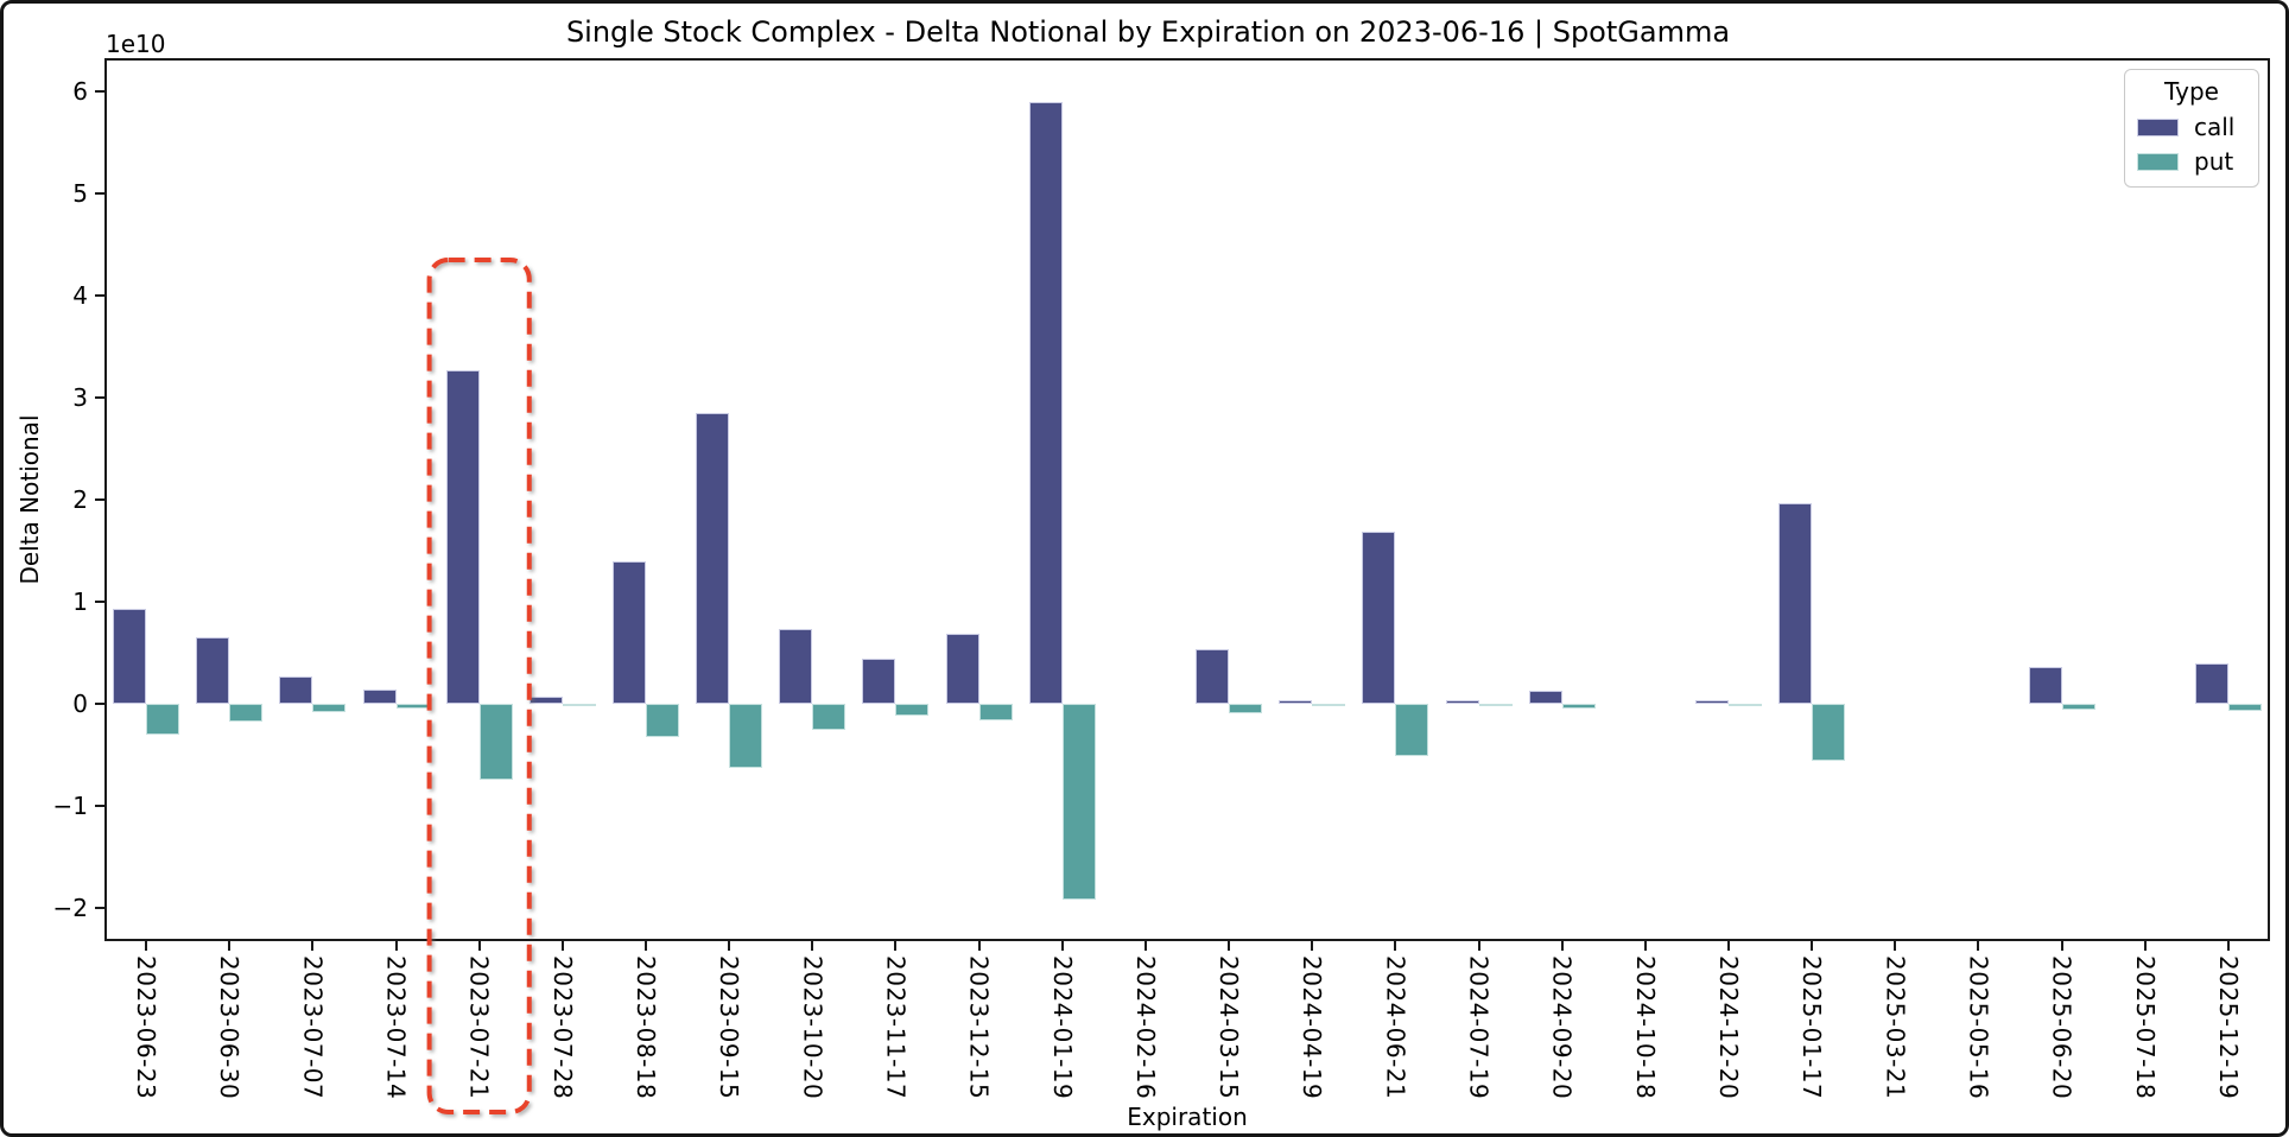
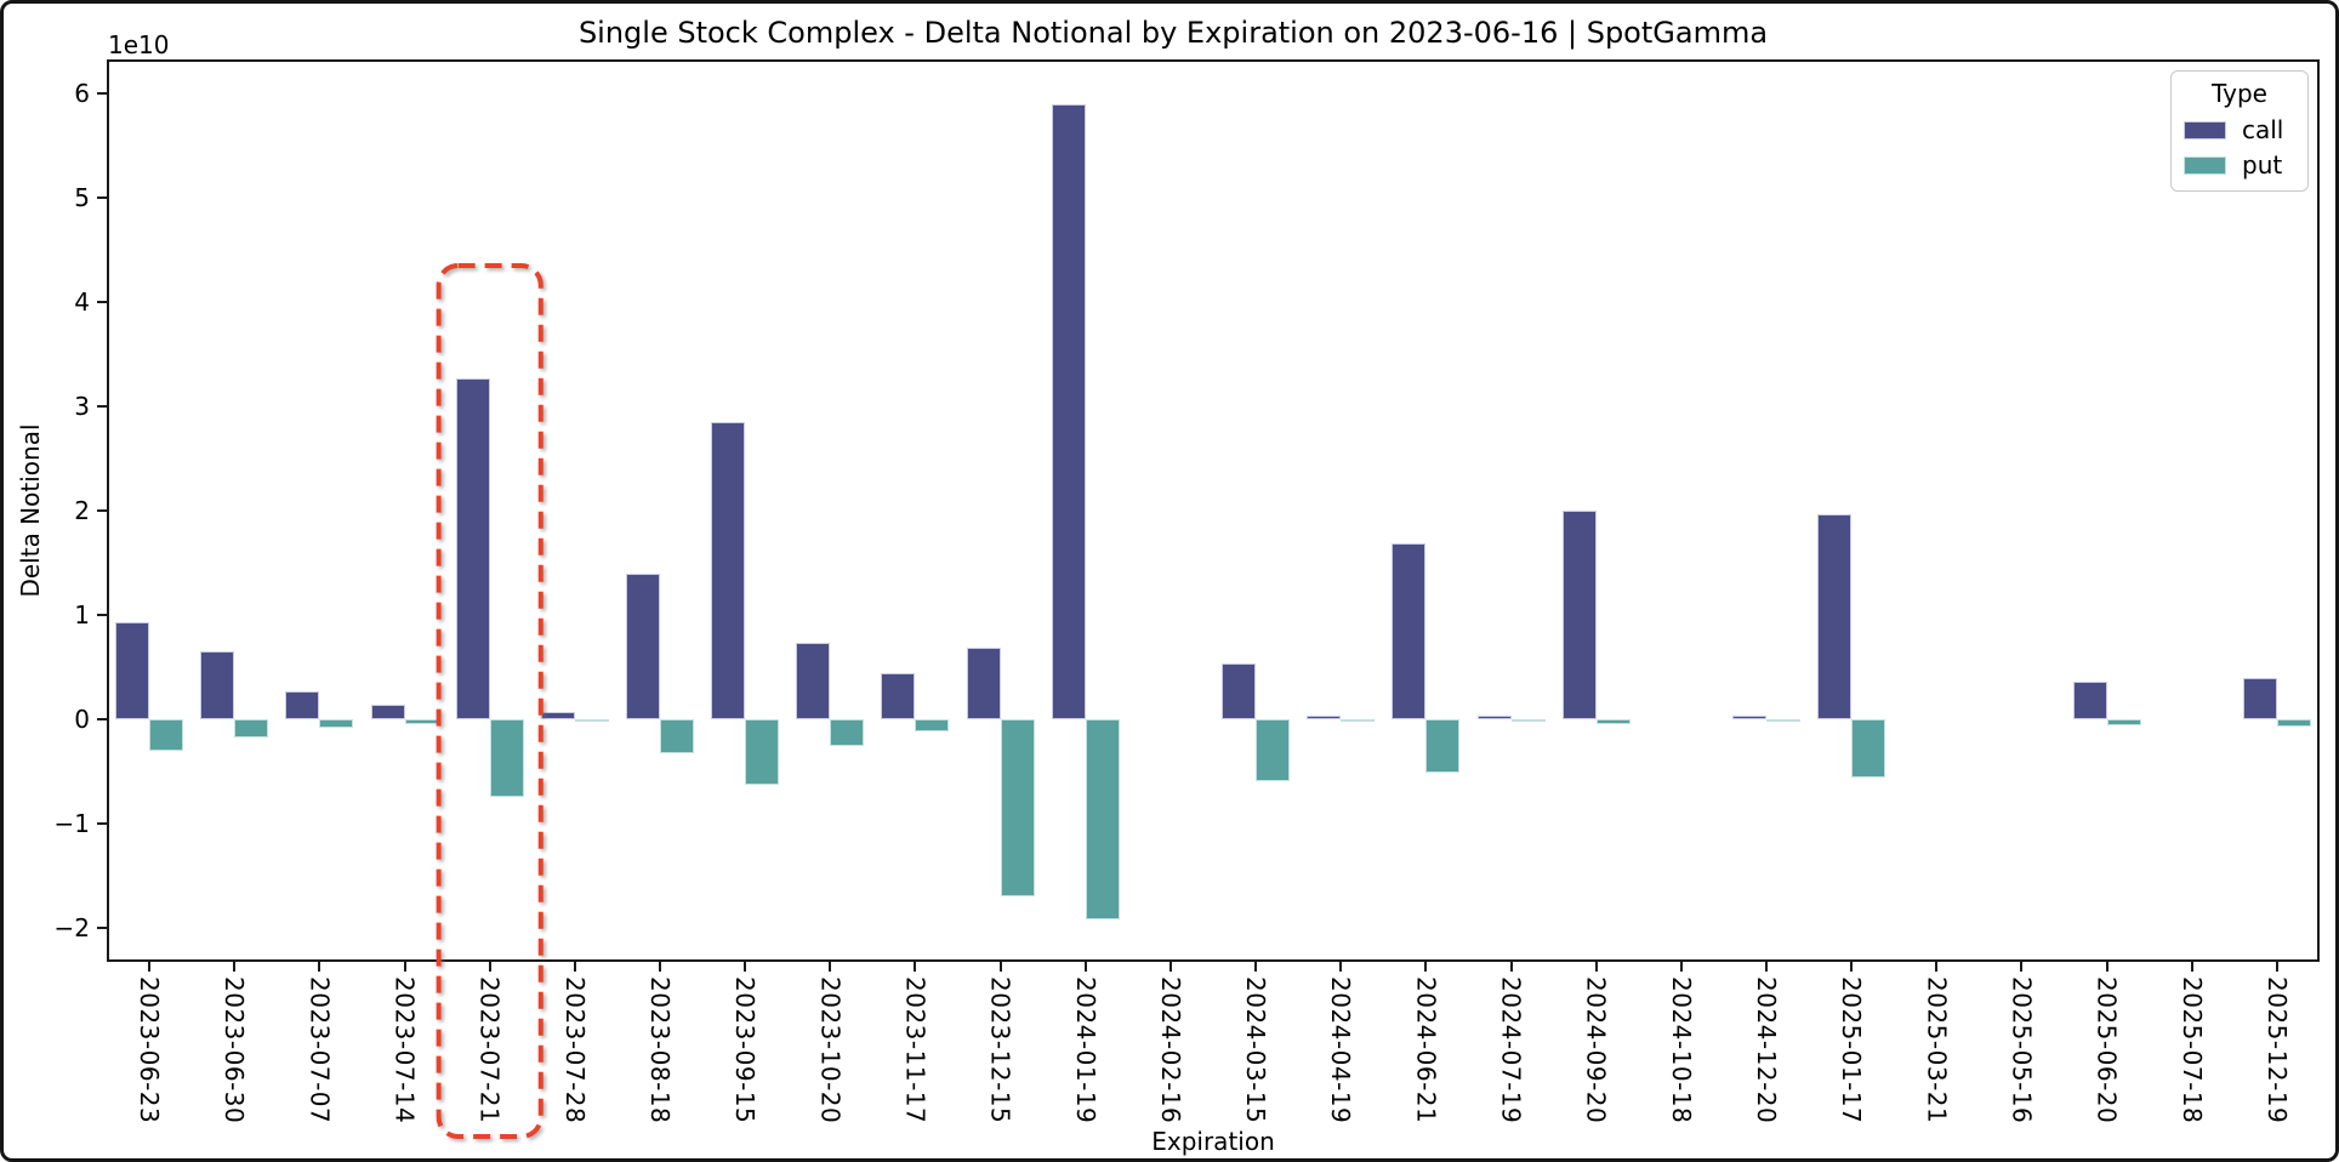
put/2023-12-15: -0.2 -> -1.7
put/2024-03-15: -0.1 -> -0.6
call/2024-09-20: 0.1 -> 2.0
